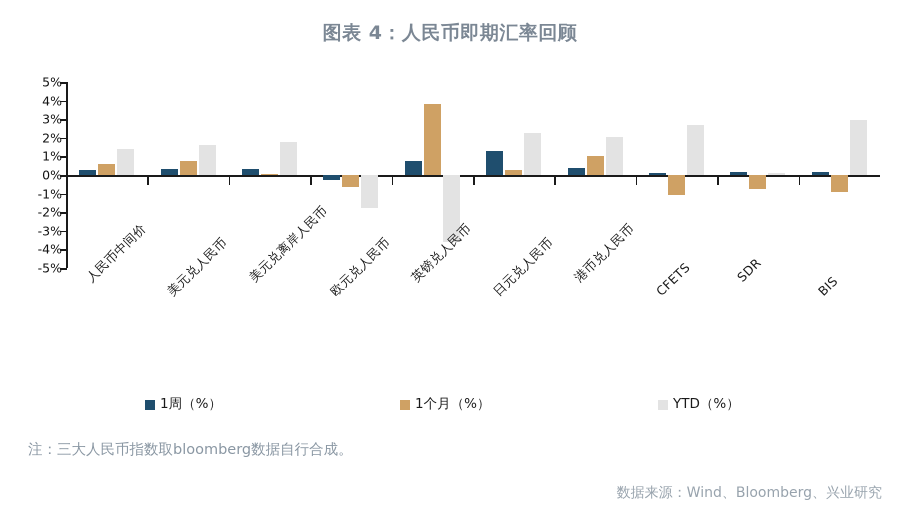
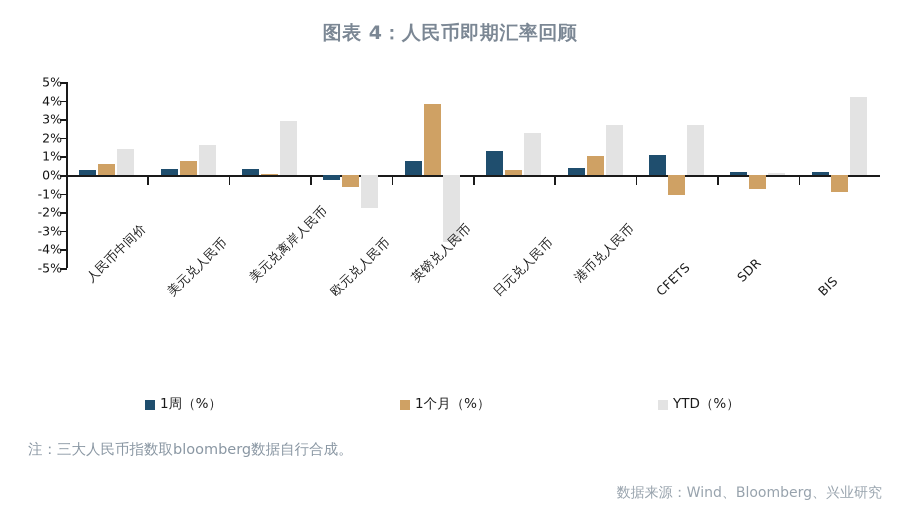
YTD（%）/美元兑离岸人民币: 1.8% -> 2.9%
YTD（%）/港币兑人民币: 2.0% -> 2.7%
1周（%）/CFETS: 0.1% -> 1.1%
YTD（%）/BIS: 3.0% -> 4.2%
